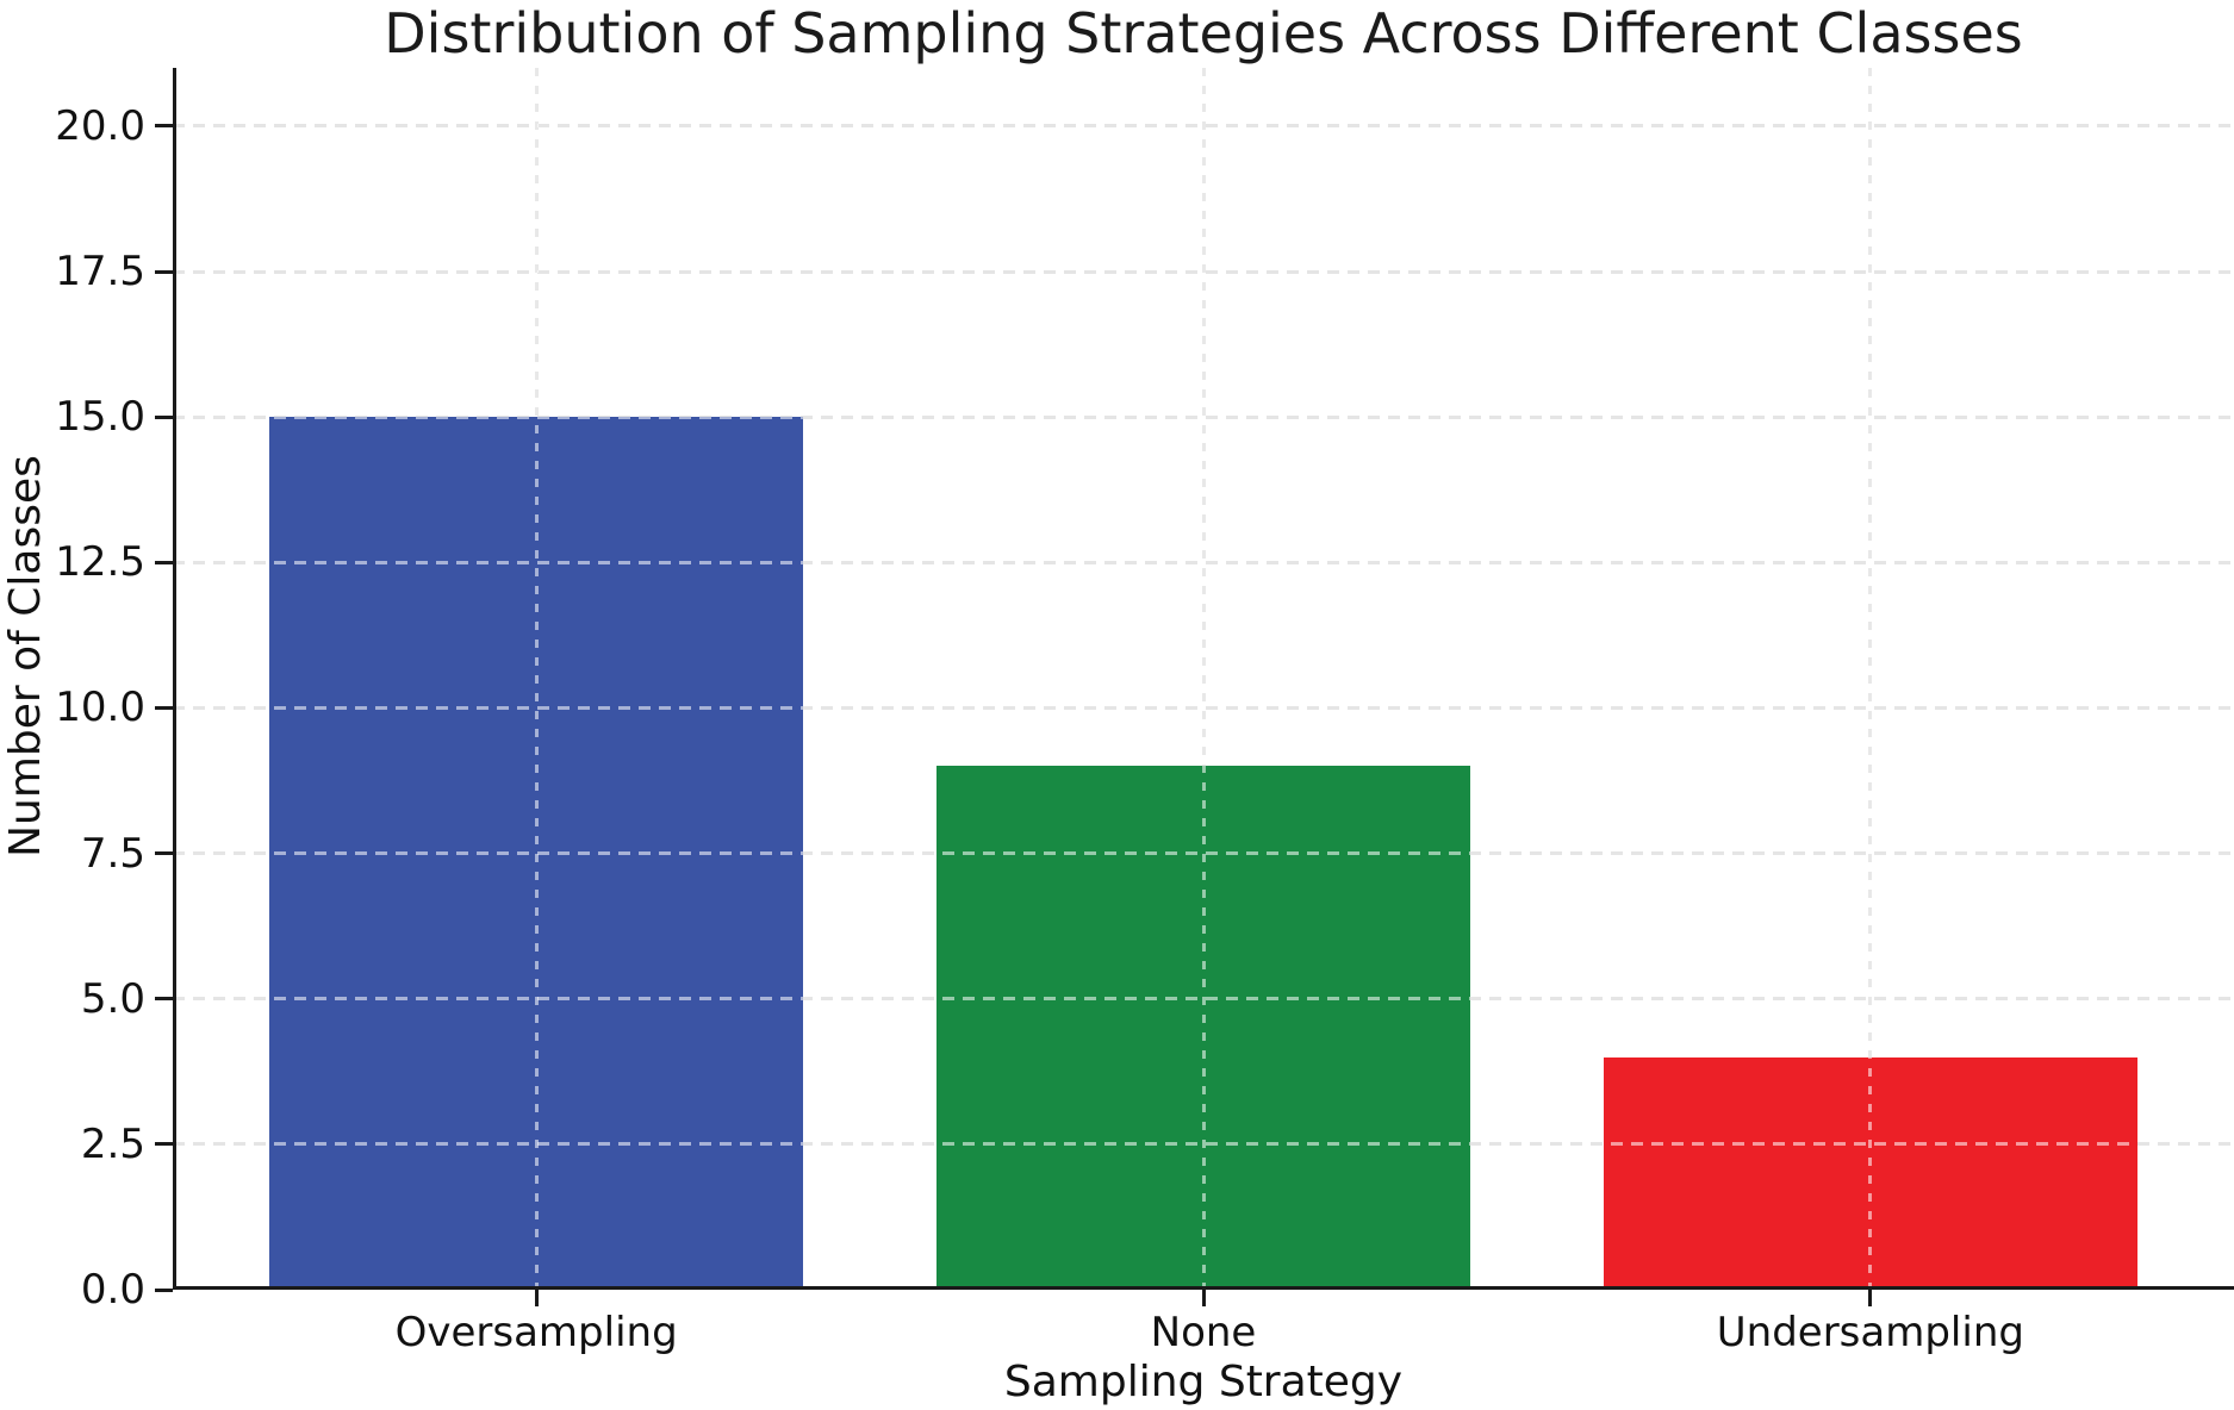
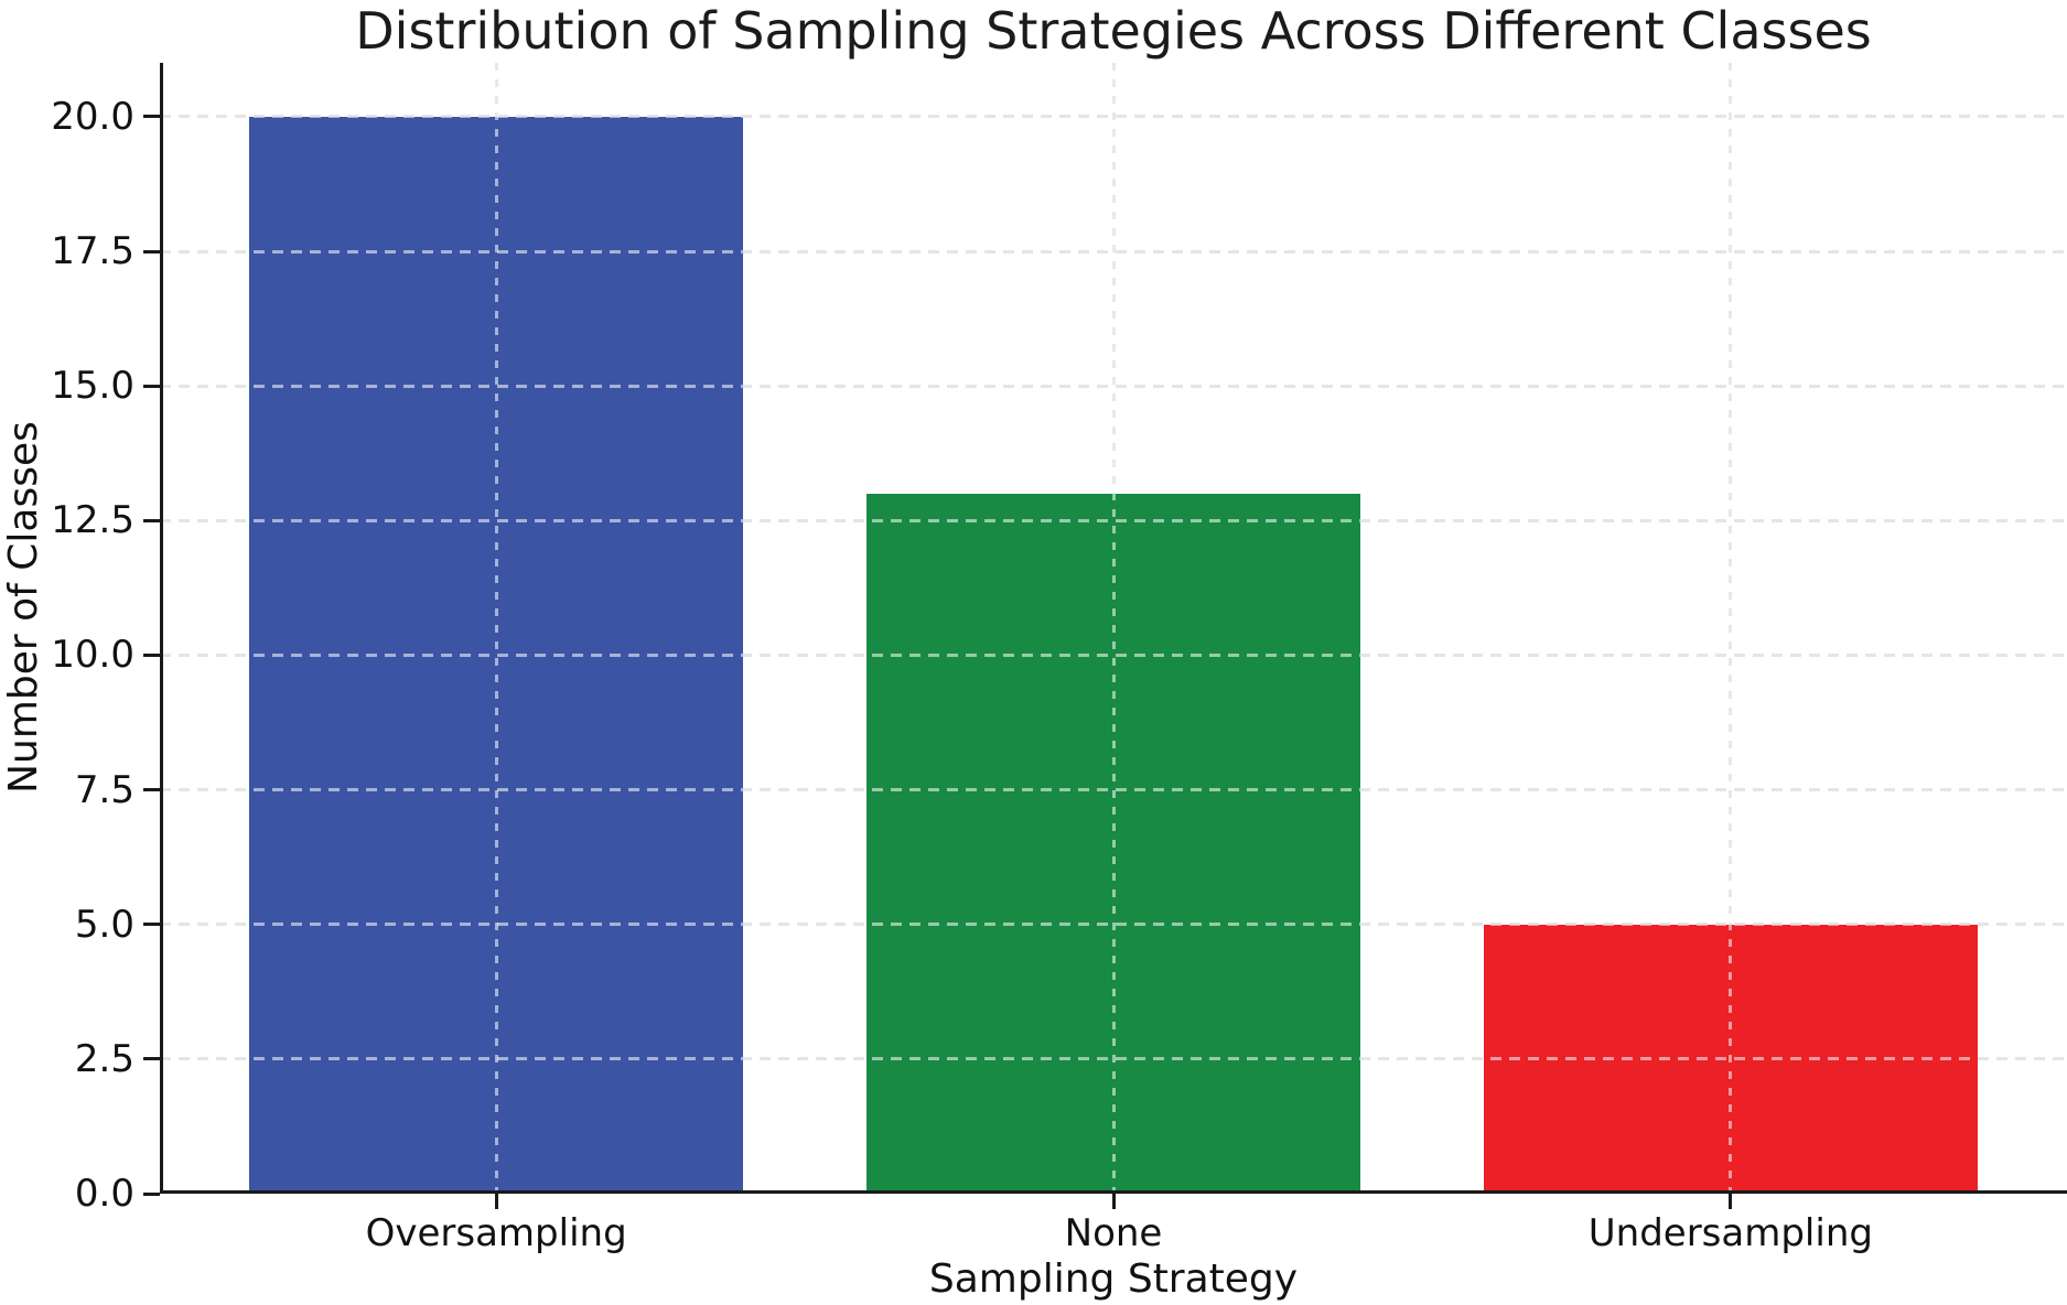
Oversampling: 15 -> 20
None: 9 -> 13
Undersampling: 4 -> 5
